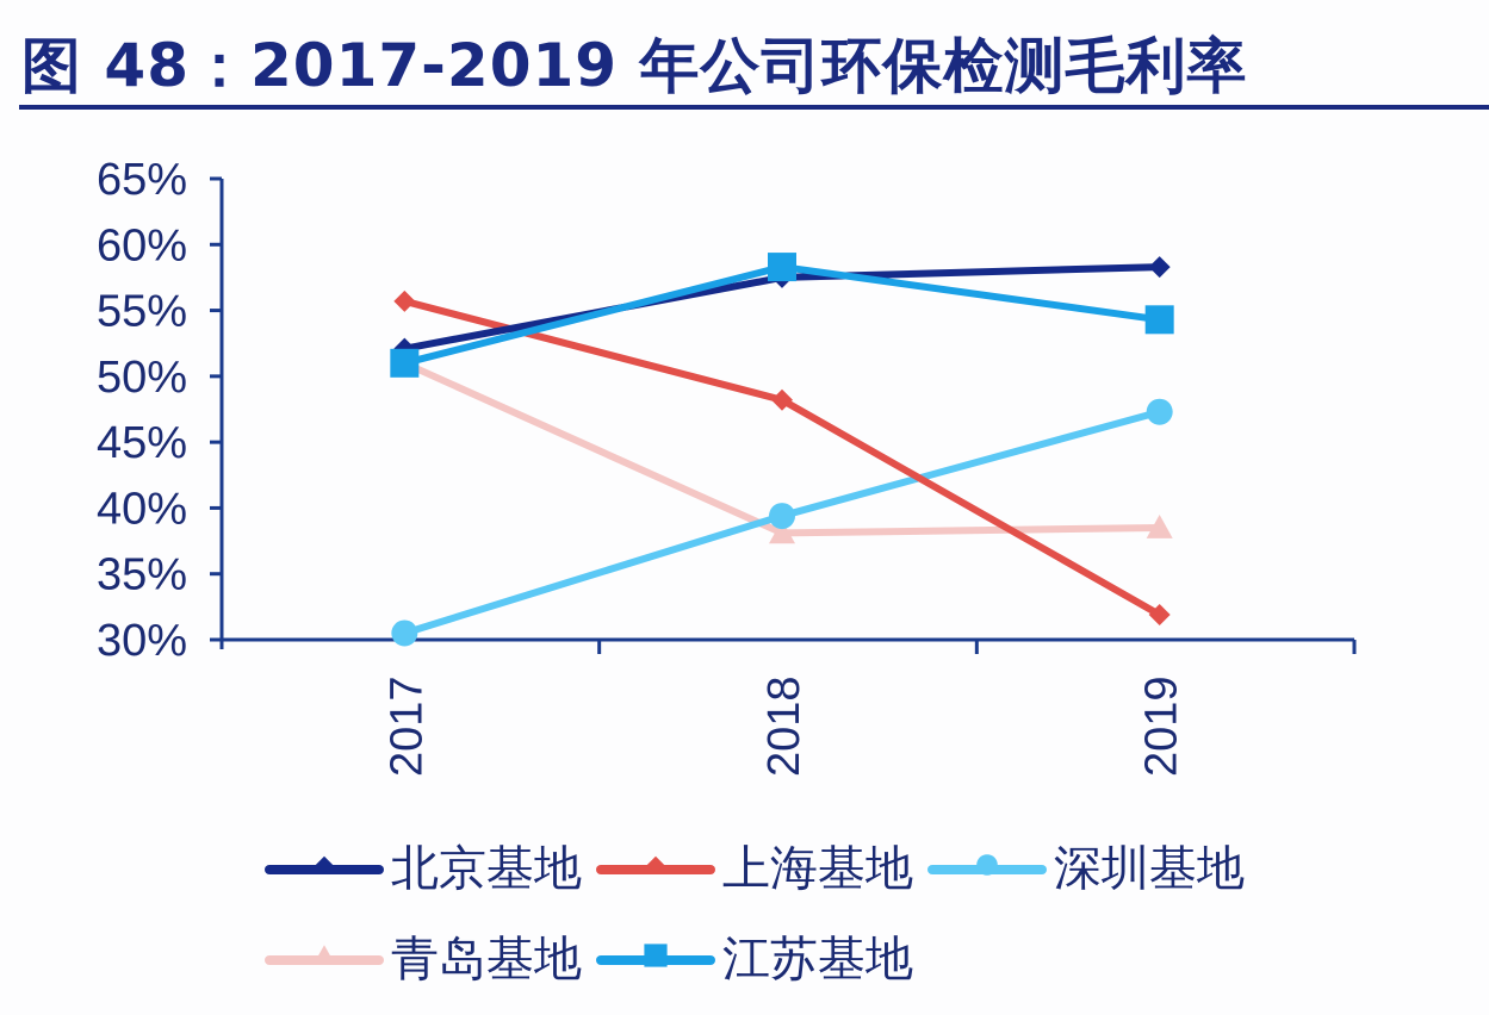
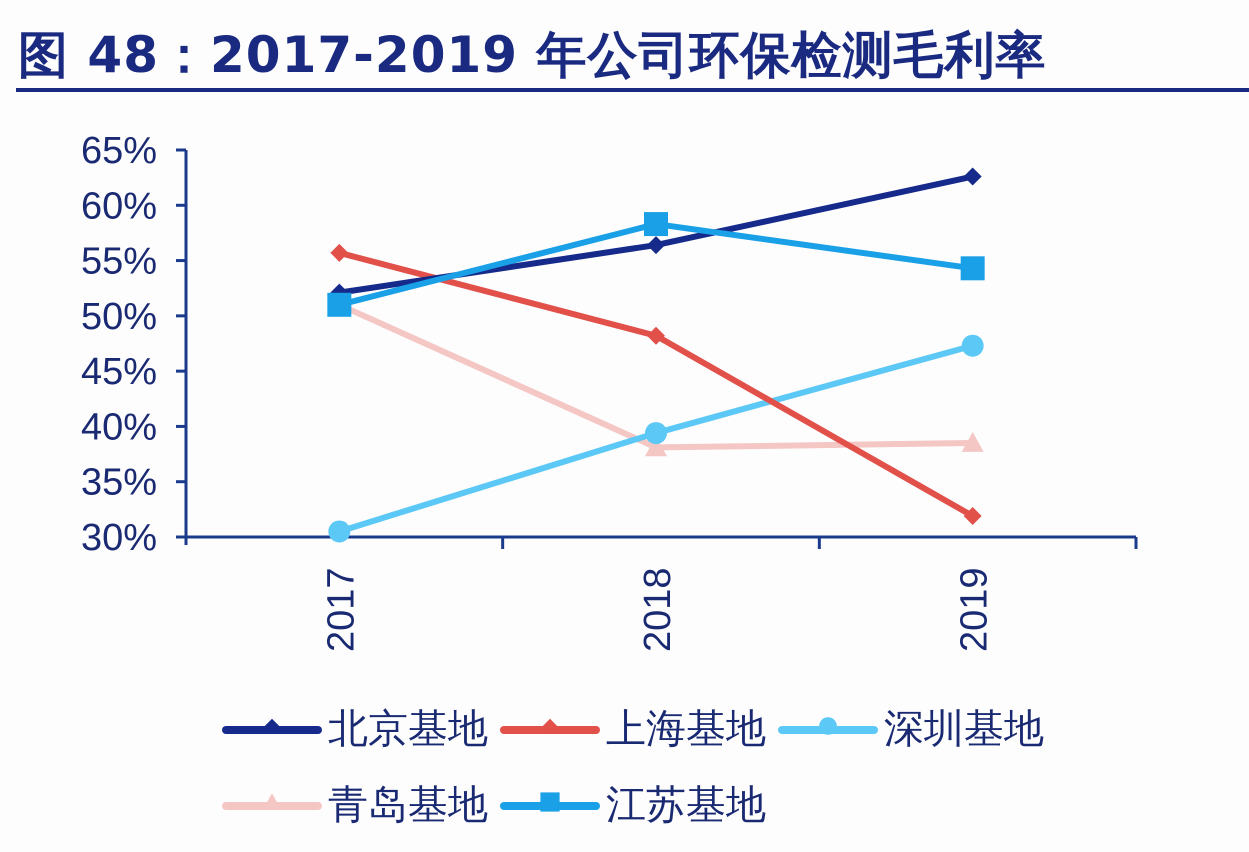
北京基地/2018: 57.5% -> 56.4%
北京基地/2019: 58.3% -> 62.6%
